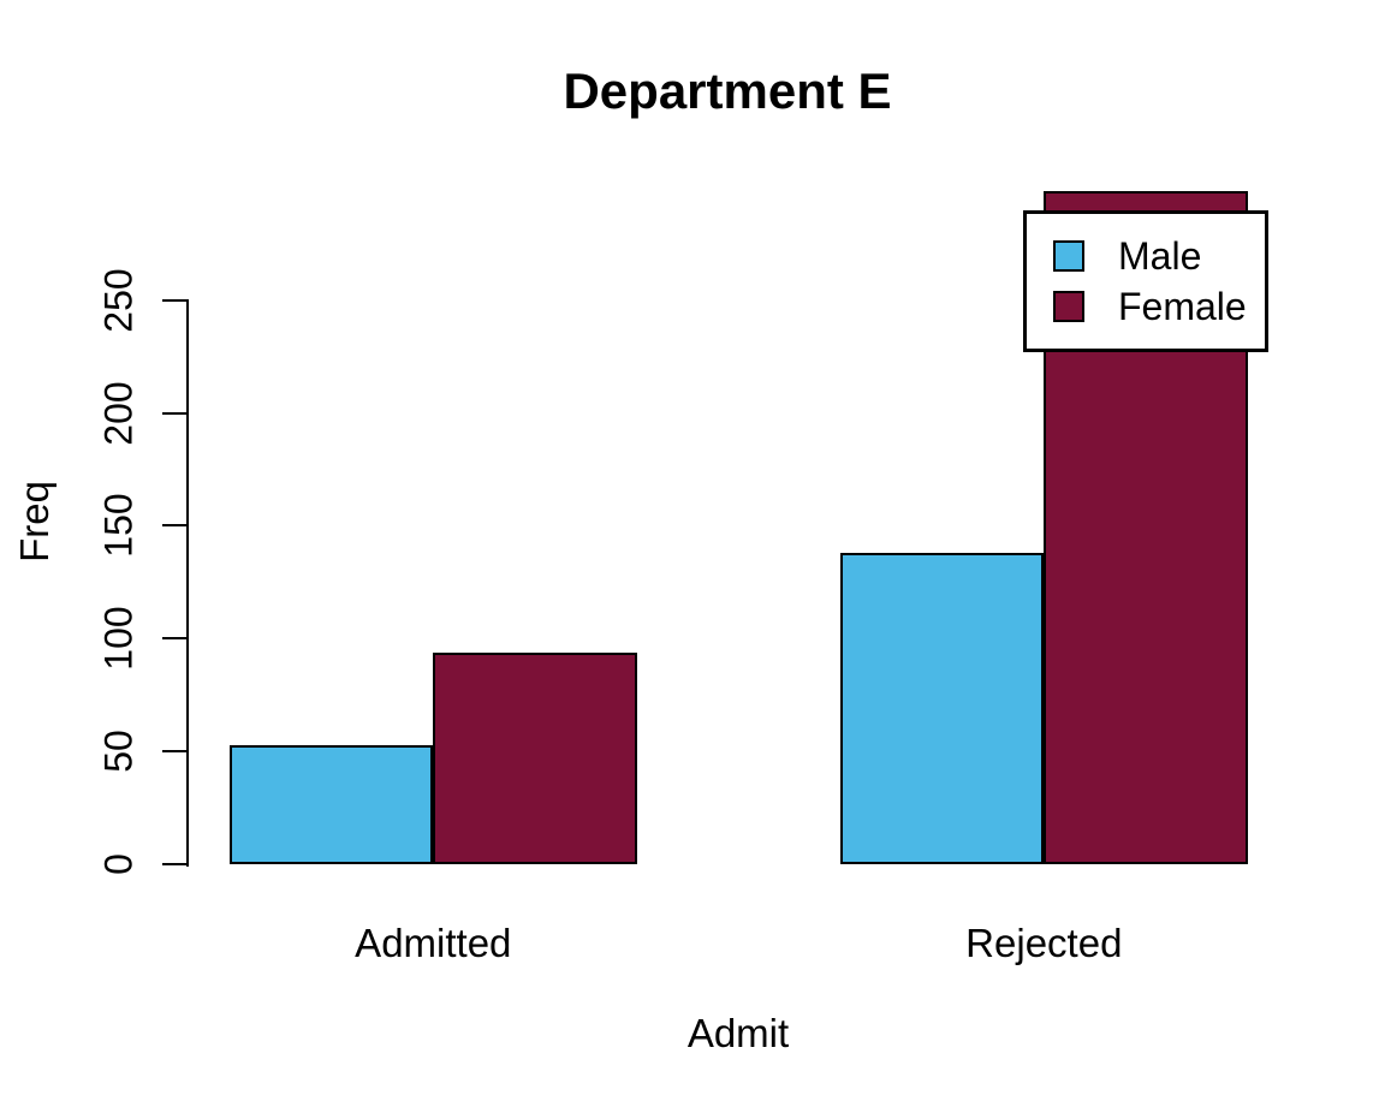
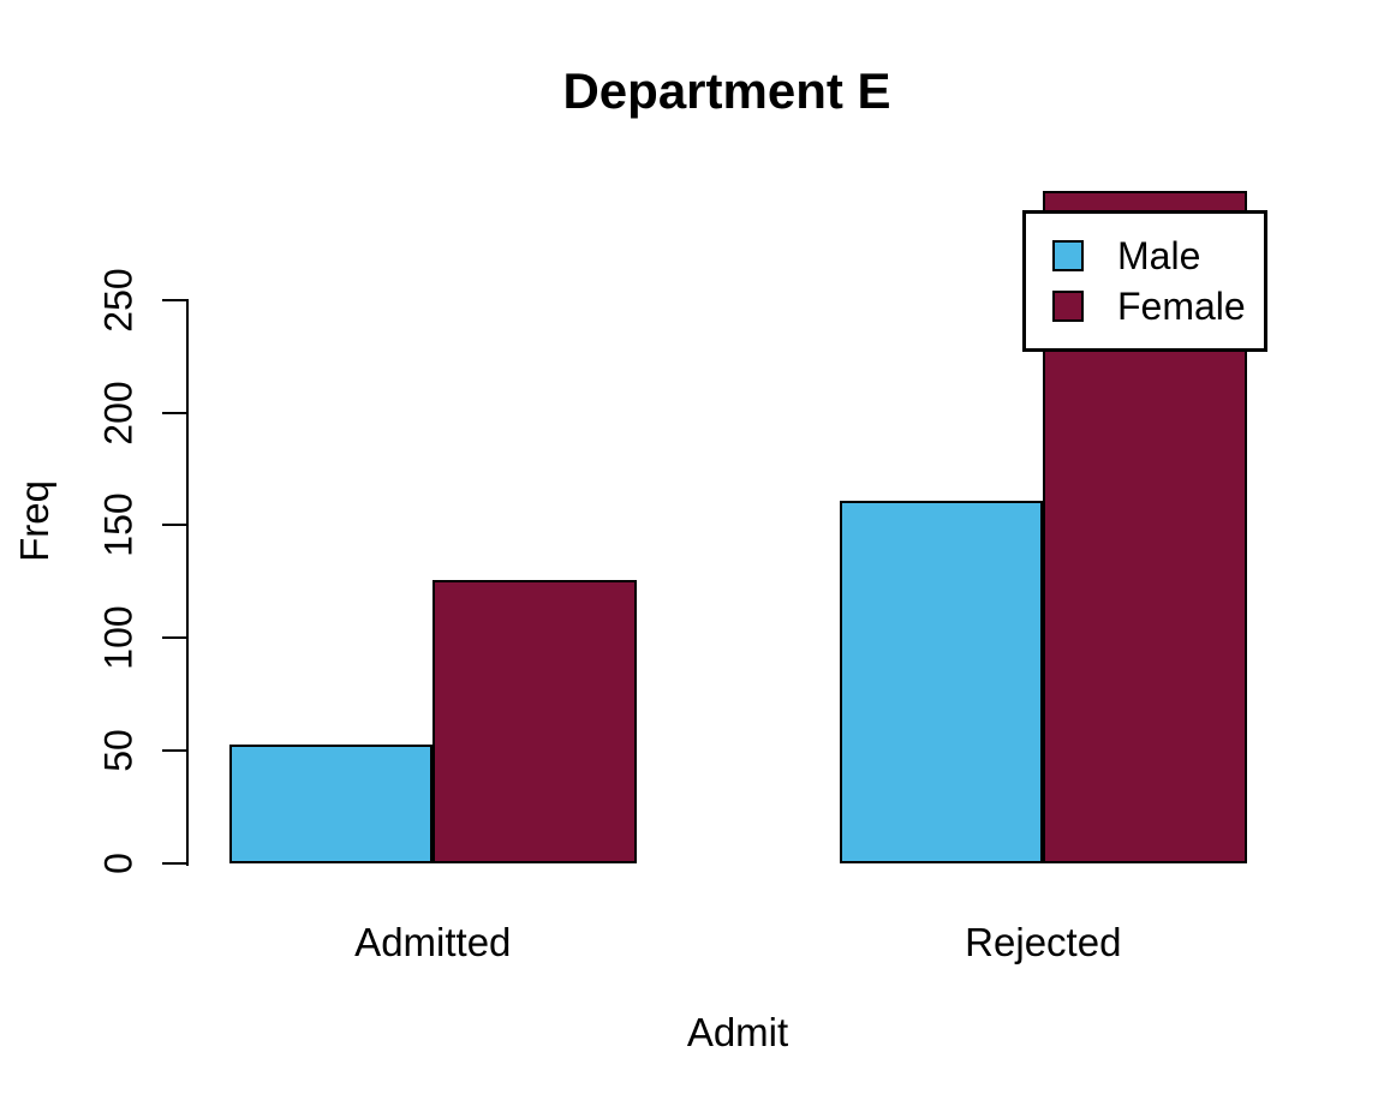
Female/Admitted: 94 -> 126
Male/Rejected: 138 -> 161
